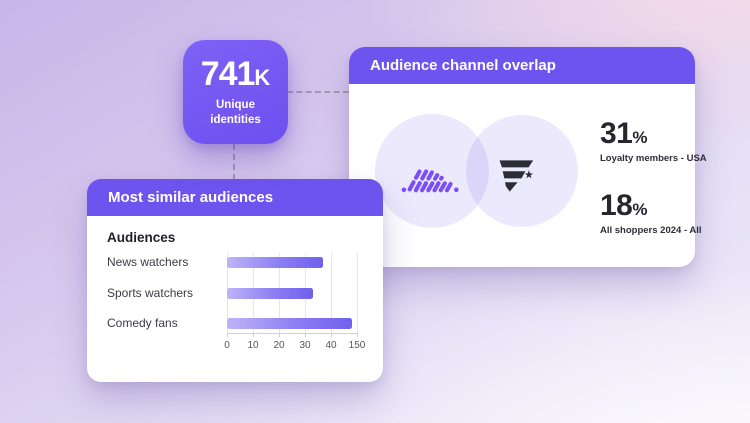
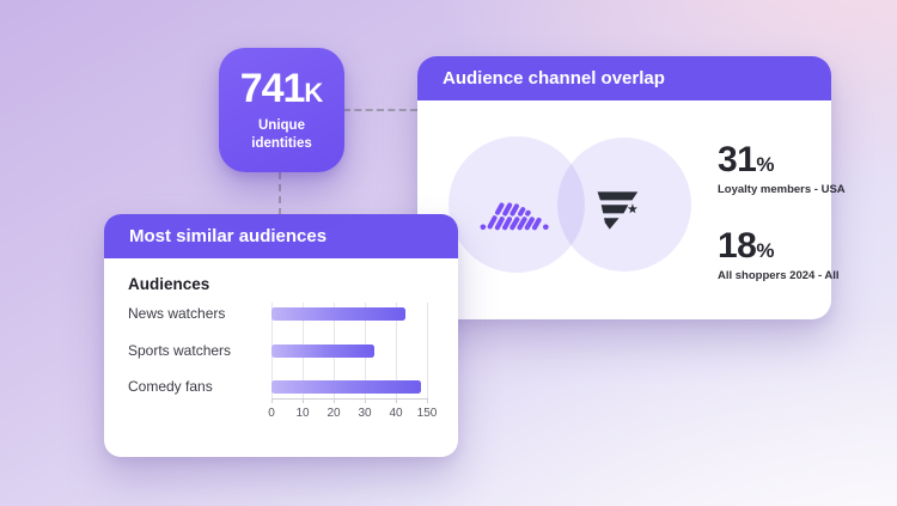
News watchers: 37 -> 43
